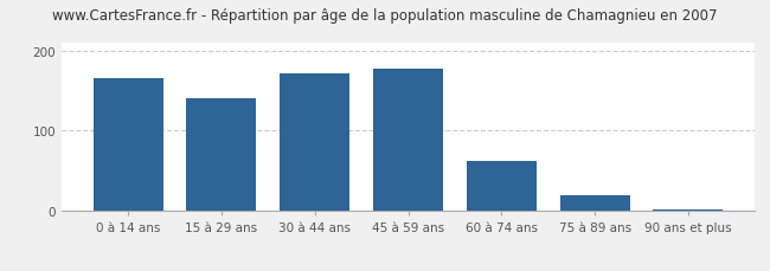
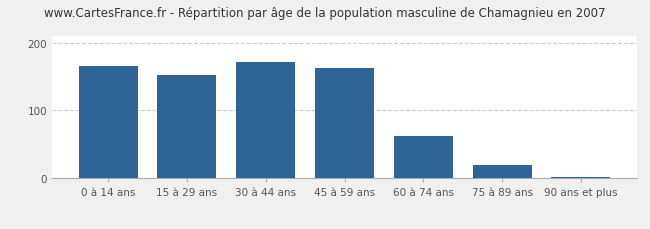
15 à 29 ans: 140 -> 152
45 à 59 ans: 178 -> 162
